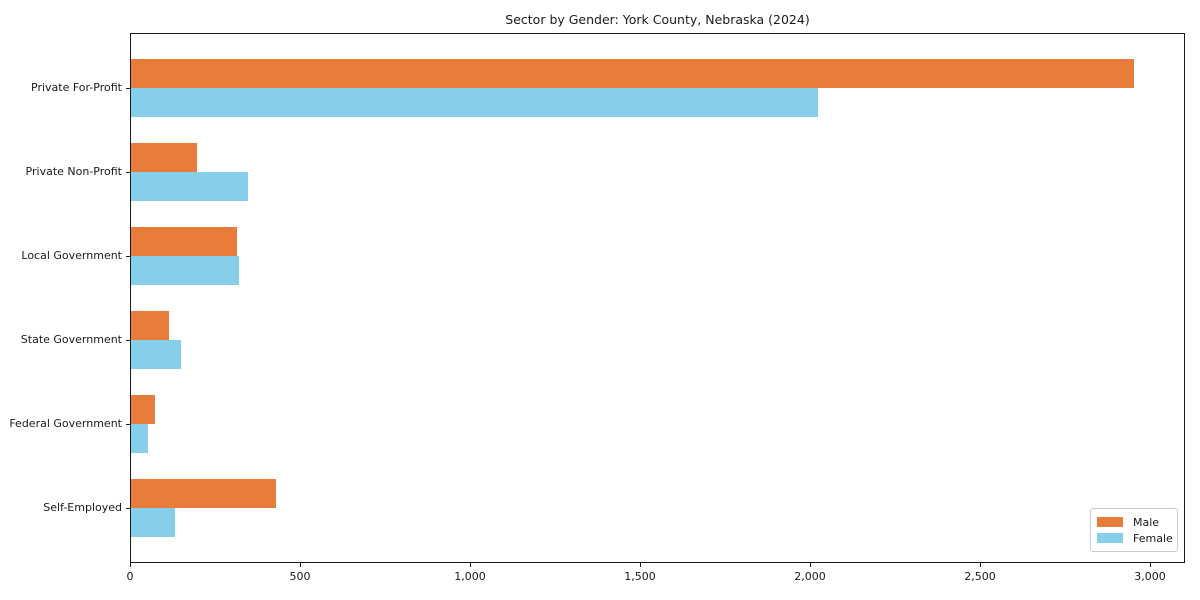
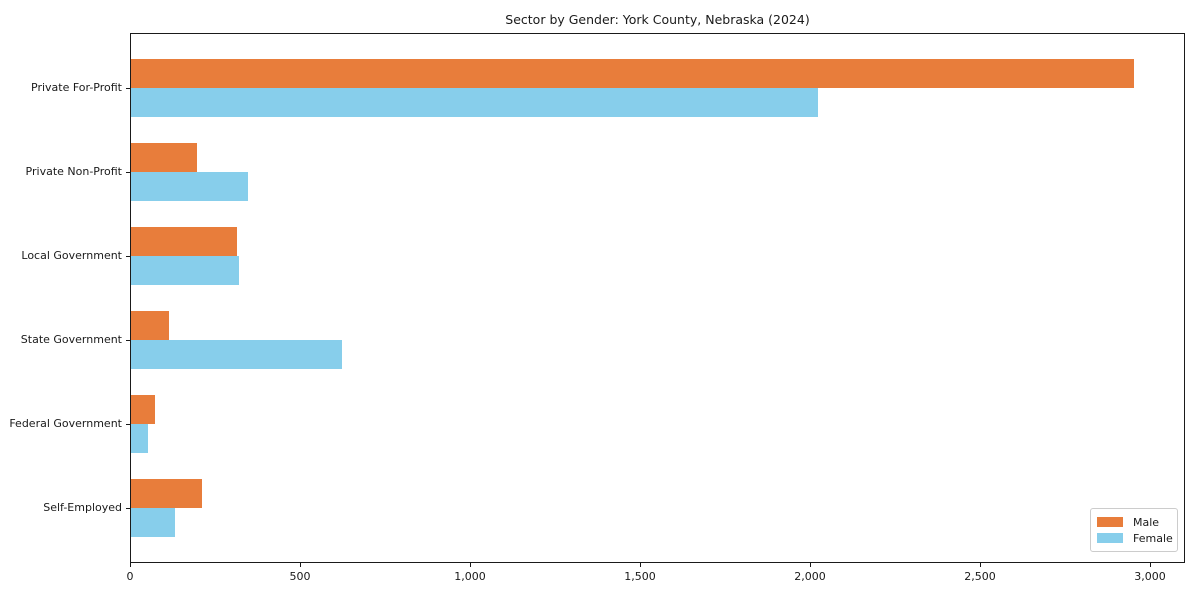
Female/State Government: 150 -> 620
Male/Self-Employed: 420 -> 210
